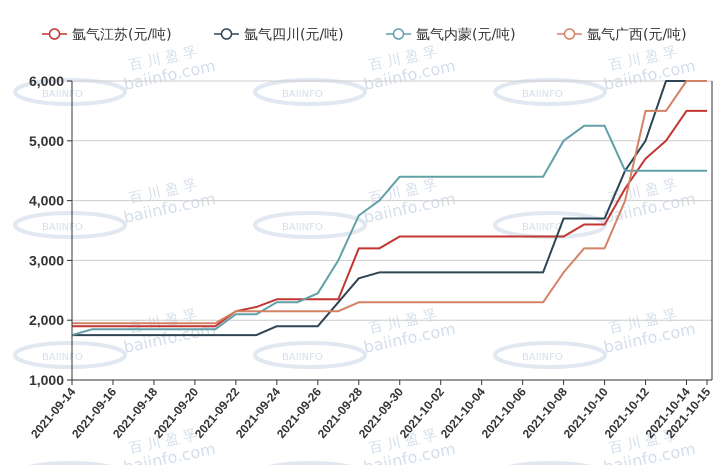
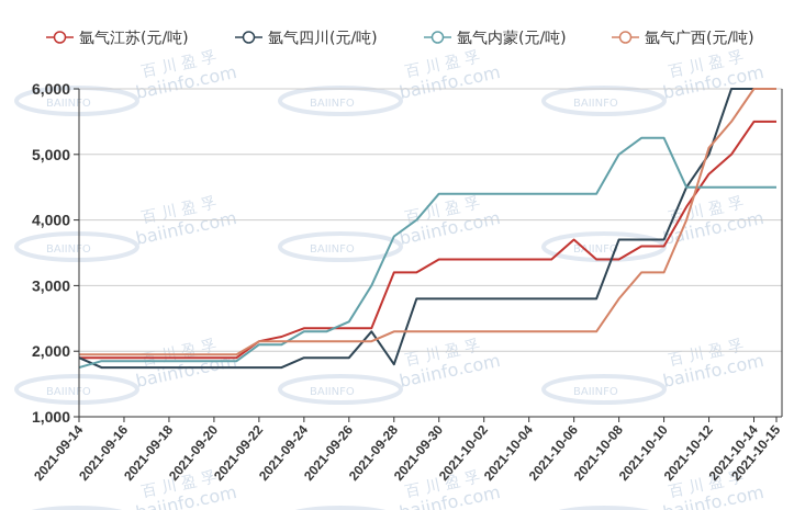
氩气四川(元/吨)/2021-09-14: 1800 -> 1900
氩气四川(元/吨)/2021-09-28: 2700 -> 1800
氩气江苏(元/吨)/2021-10-06: 3400 -> 3700
氩气广西(元/吨)/2021-10-12: 5500 -> 5100
